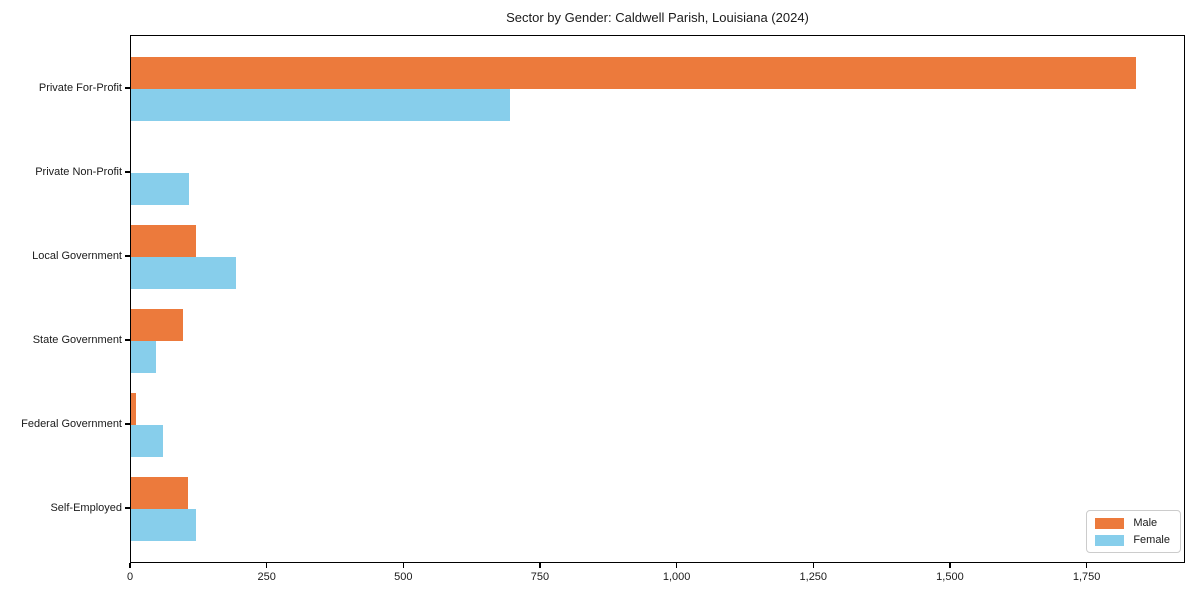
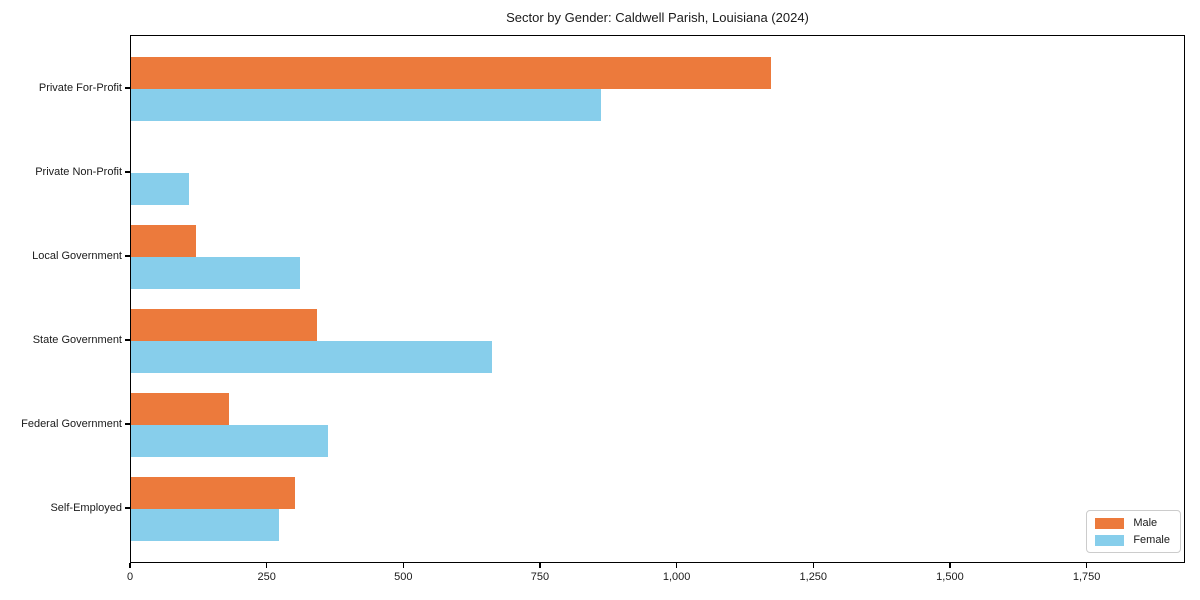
Male/Private For-Profit: 1840 -> 1170
Female/Private For-Profit: 690 -> 860
Female/Local Government: 190 -> 310
Male/State Government: 100 -> 340
Female/State Government: 50 -> 660
Male/Federal Government: 10 -> 180
Female/Federal Government: 60 -> 360
Male/Self-Employed: 100 -> 300
Female/Self-Employed: 120 -> 270
